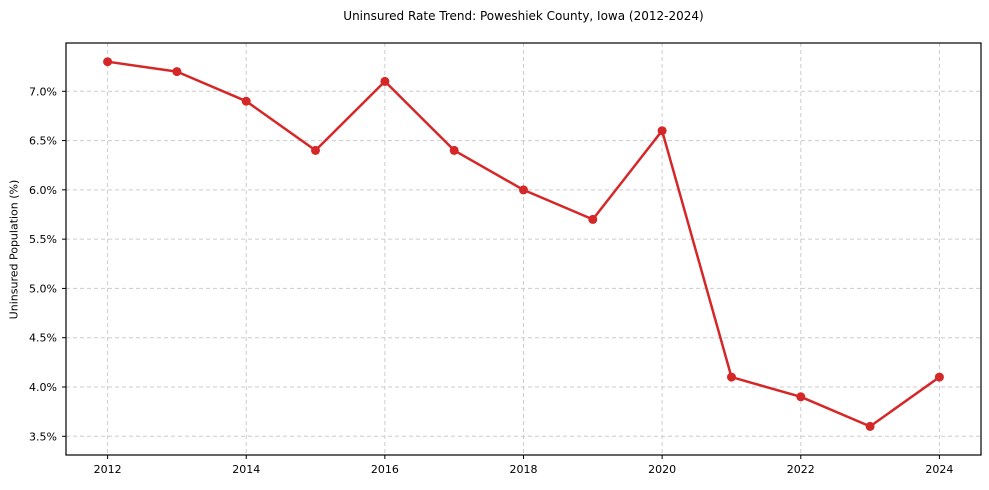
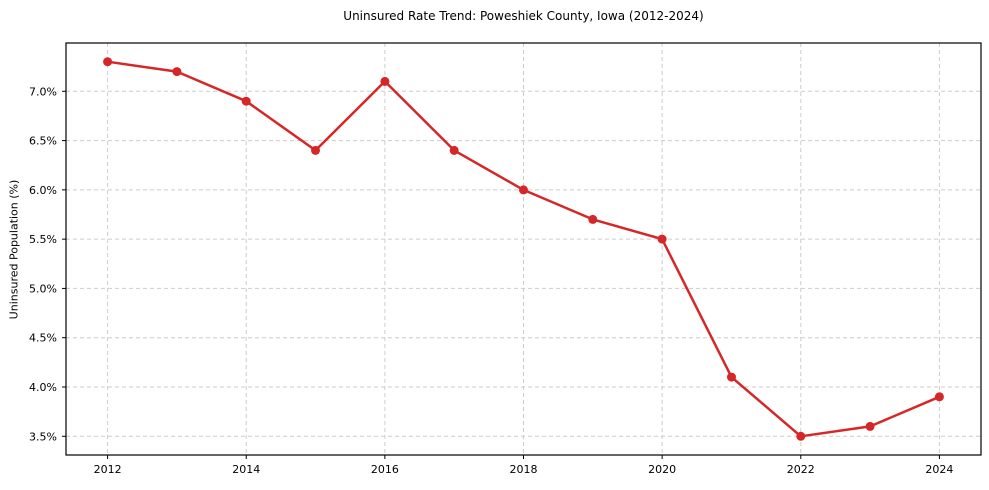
2020: 6.6% -> 5.5%
2022: 3.9% -> 3.5%
2024: 4.1% -> 3.9%
